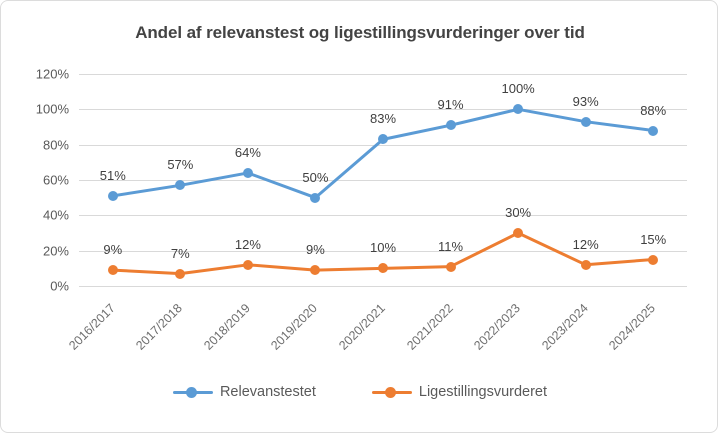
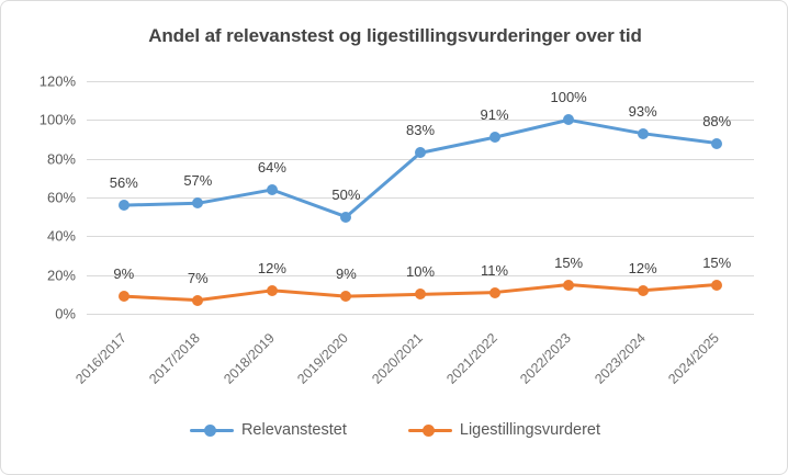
Relevanstestet/2016/2017: 51% -> 56%
Ligestillingsvurderet/2022/2023: 30% -> 15%
